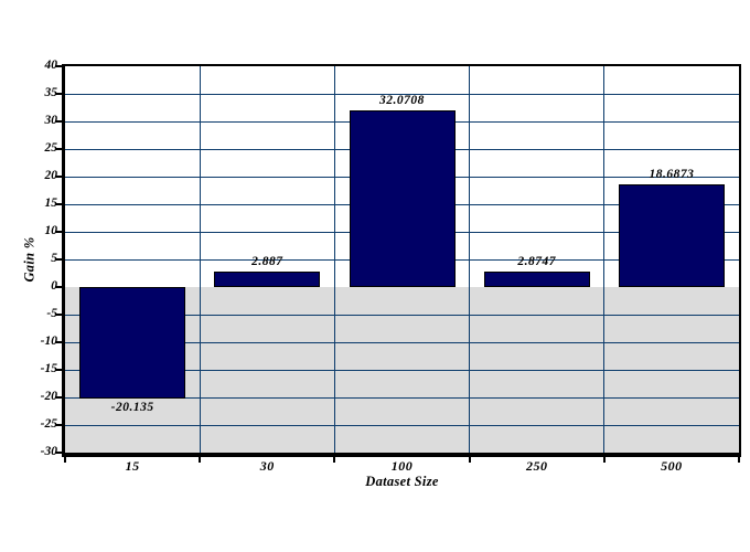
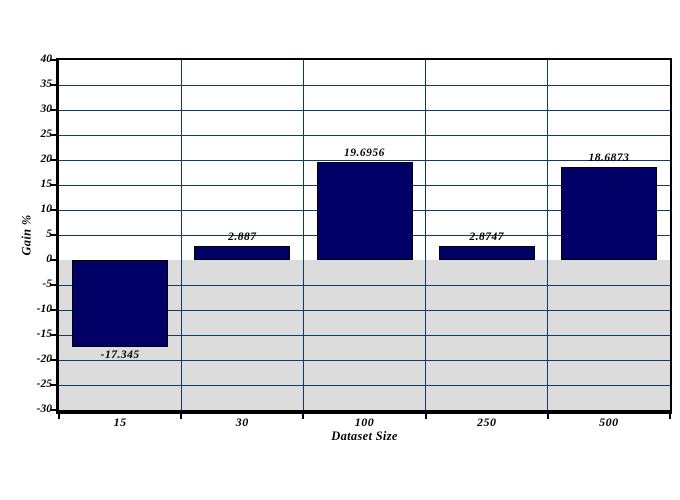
15: -20.135 -> -17.345
100: 32.0708 -> 19.6956
